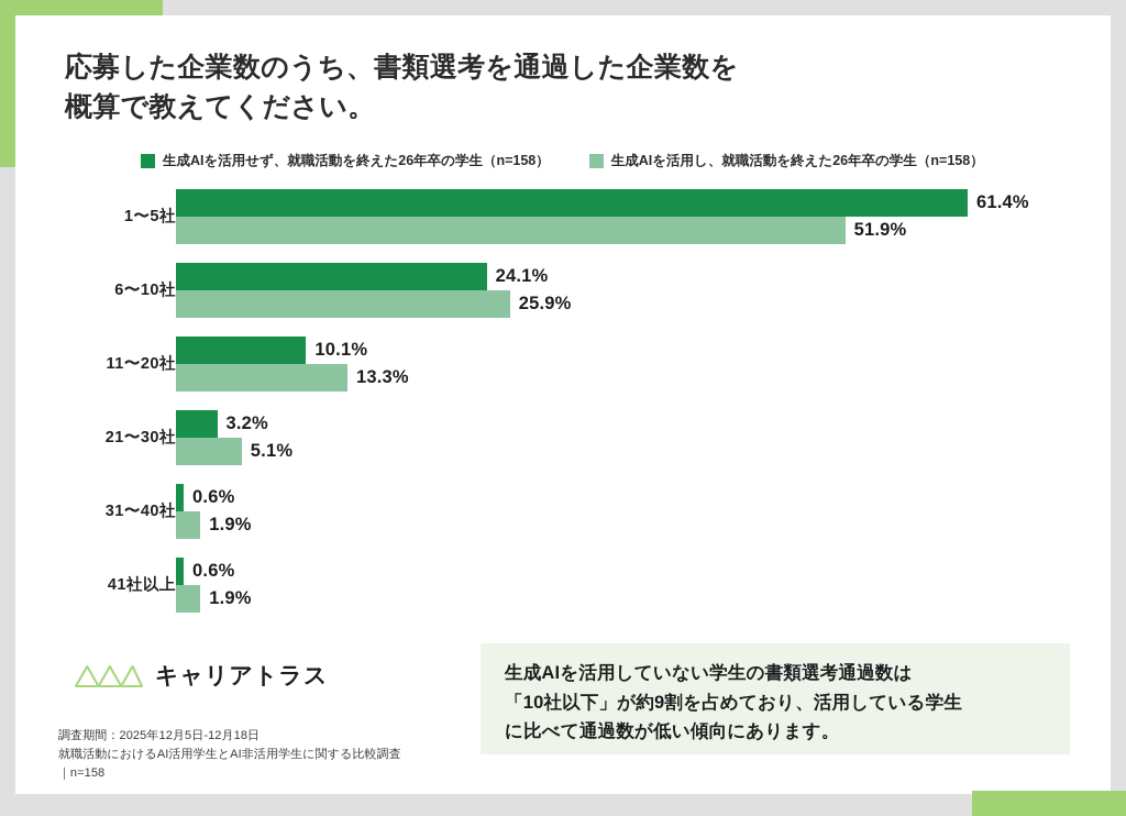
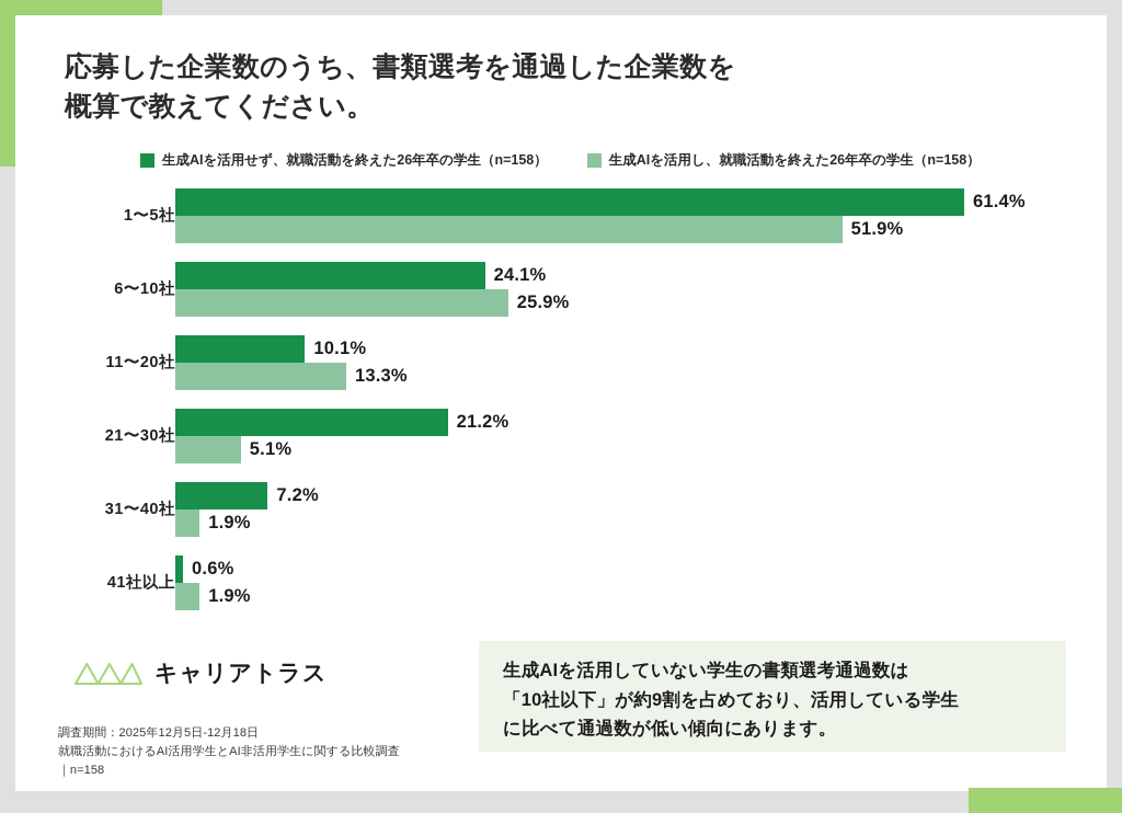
生成AIを活用せず、就職活動を終えた26年卒の学生（n=158）/21〜30社: 3.2% -> 21.2%
生成AIを活用せず、就職活動を終えた26年卒の学生（n=158）/31〜40社: 0.6% -> 7.2%
